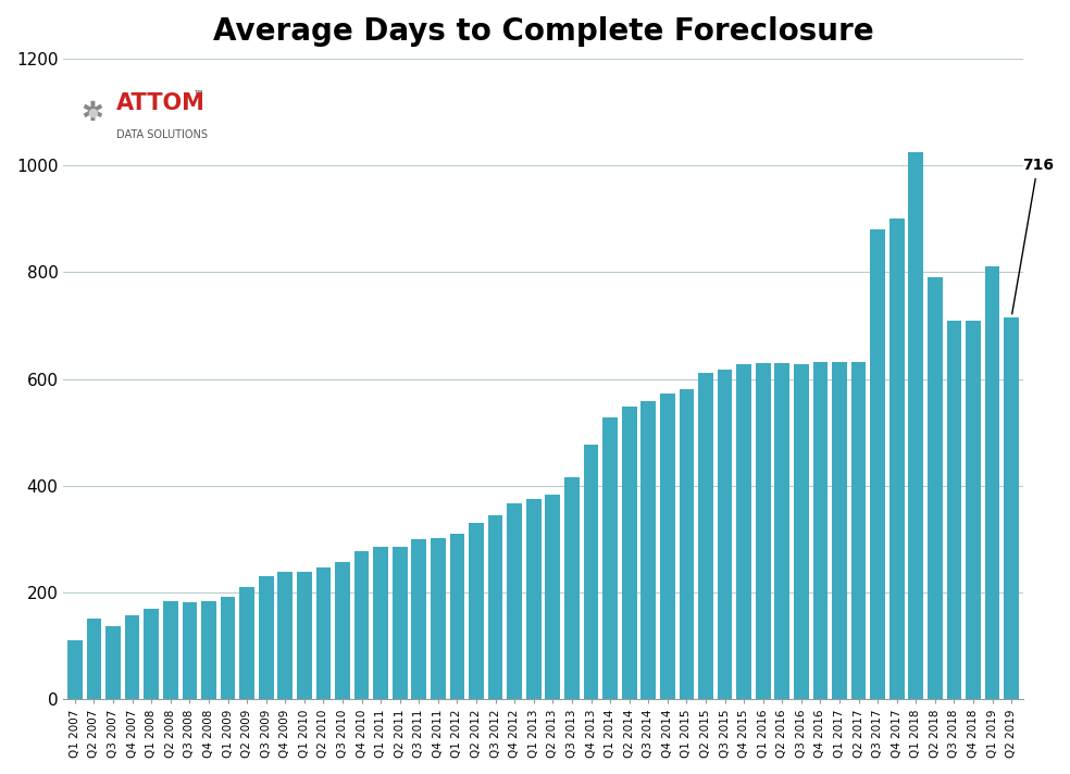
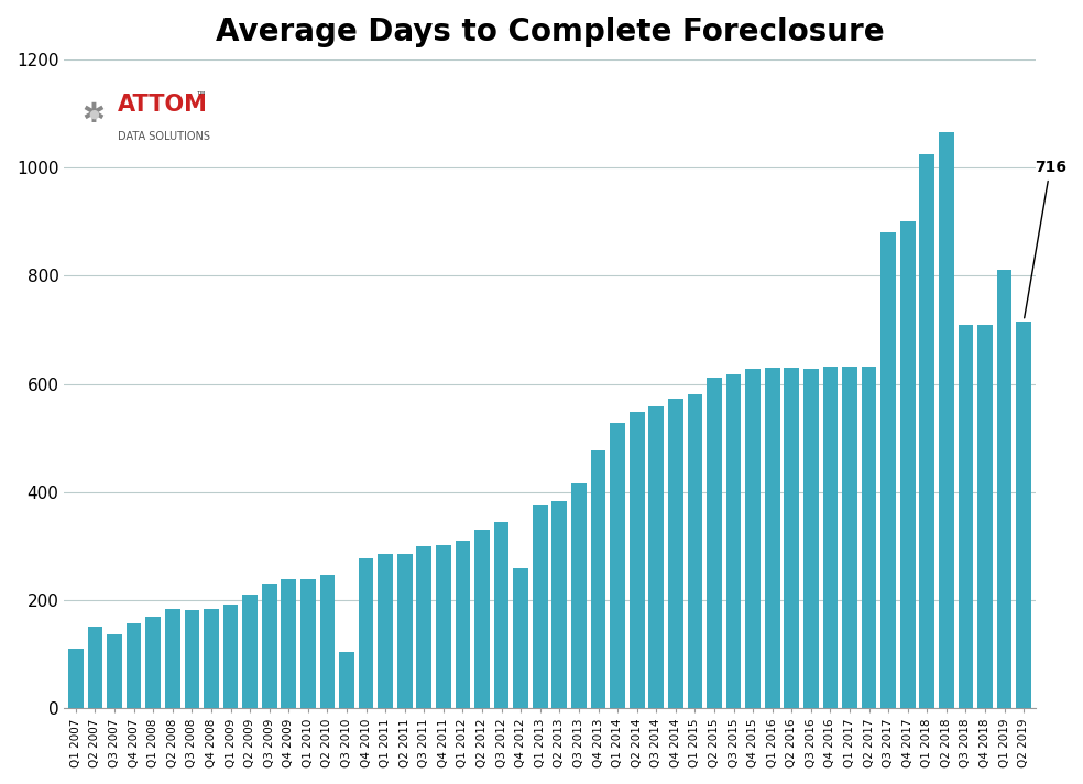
Q3 2010: 258 -> 105
Q4 2012: 368 -> 260
Q2 2018: 790 -> 1065
